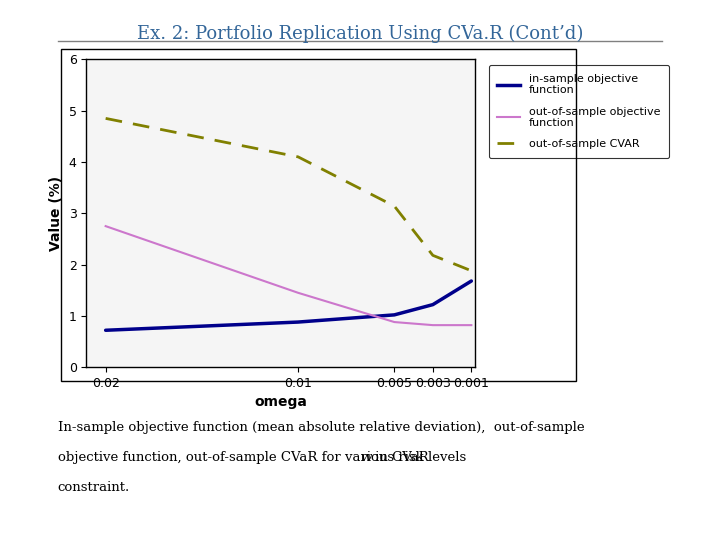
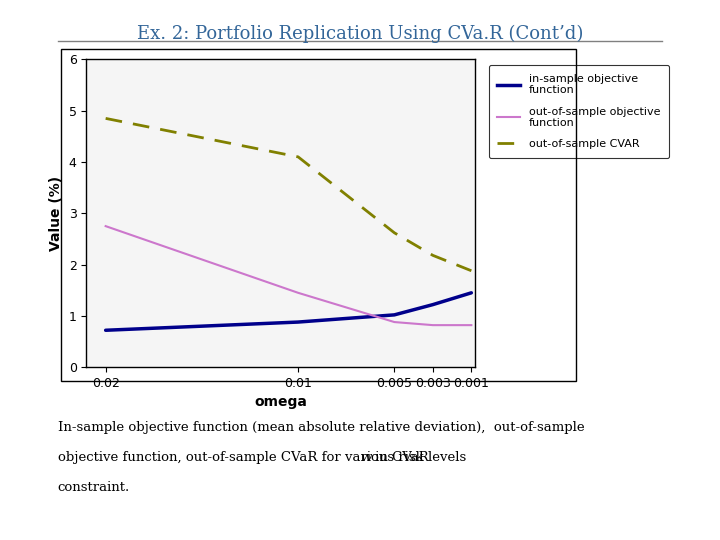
out-of-sample CVAR/0.005: 3.14 -> 2.62
in-sample objective function/0.001: 1.68 -> 1.45
